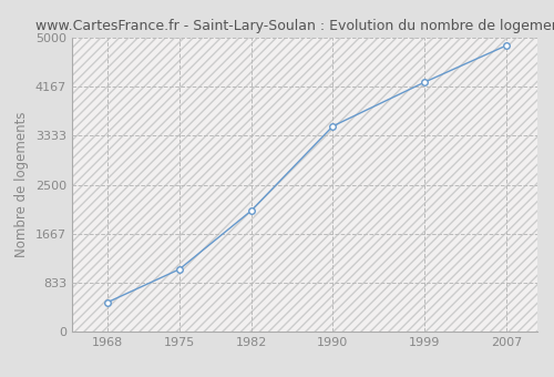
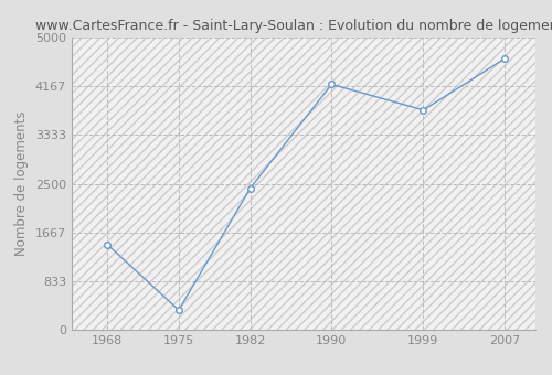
1968: 500 -> 1460
1975: 1060 -> 340
1982: 2060 -> 2420
1990: 3500 -> 4200
1999: 4250 -> 3760
2007: 4870 -> 4640
